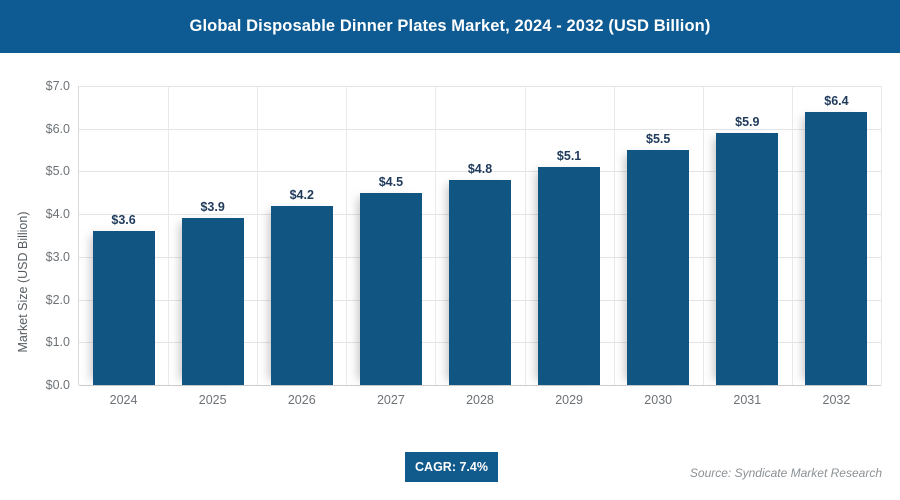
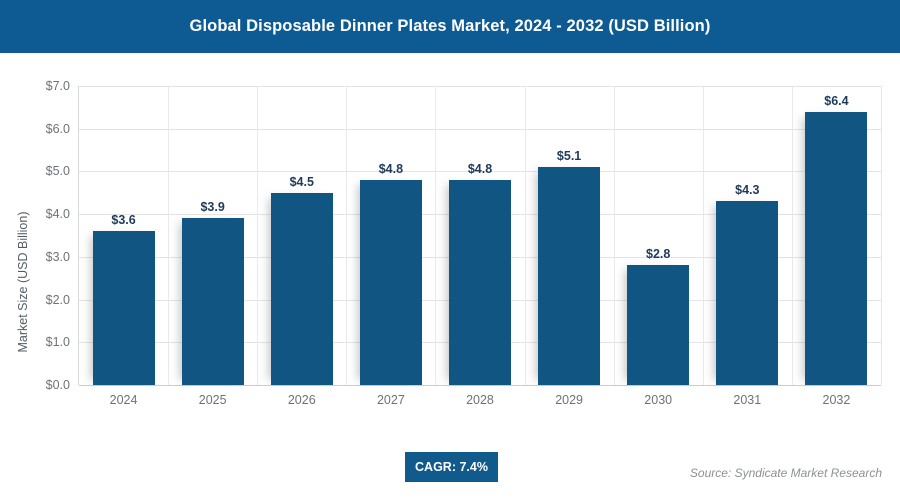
2026: $4.2 -> $4.5
2027: $4.5 -> $4.8
2030: $5.5 -> $2.8
2031: $5.9 -> $4.3
